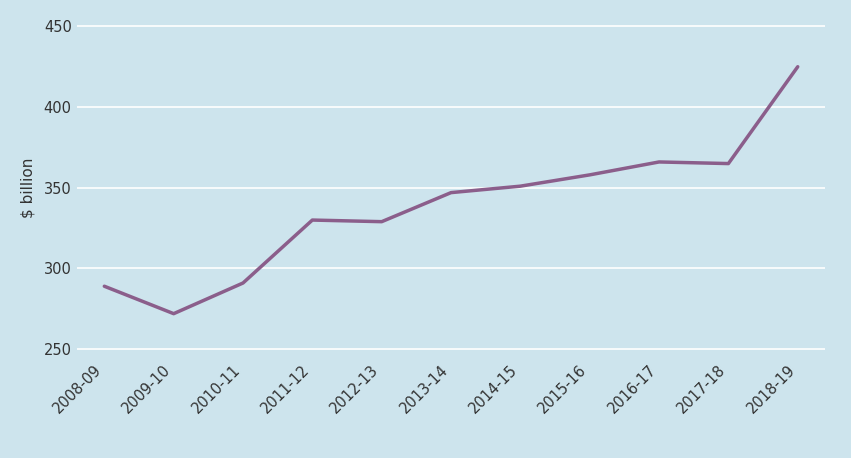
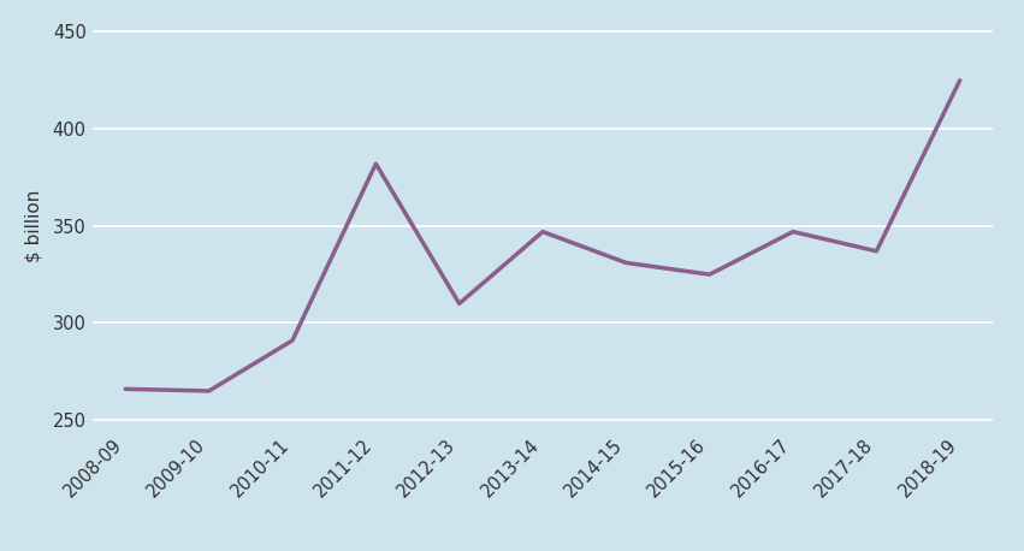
2008-09: 289 -> 266
2009-10: 272 -> 265
2011-12: 330 -> 382
2012-13: 329 -> 310
2014-15: 351 -> 331
2015-16: 358 -> 325
2016-17: 366 -> 347
2017-18: 365 -> 337
